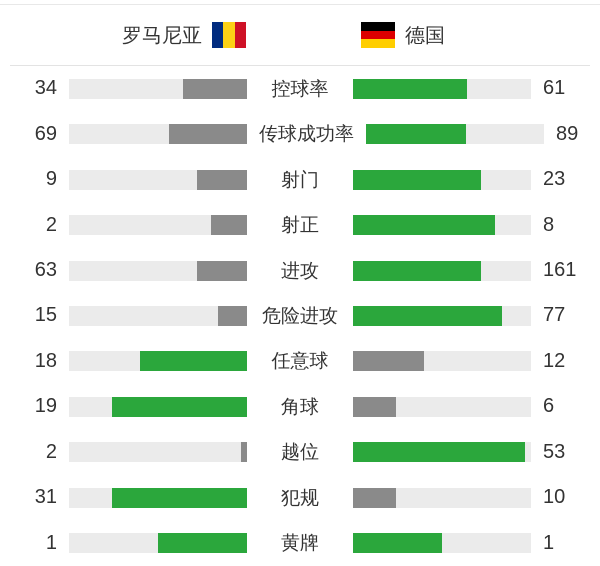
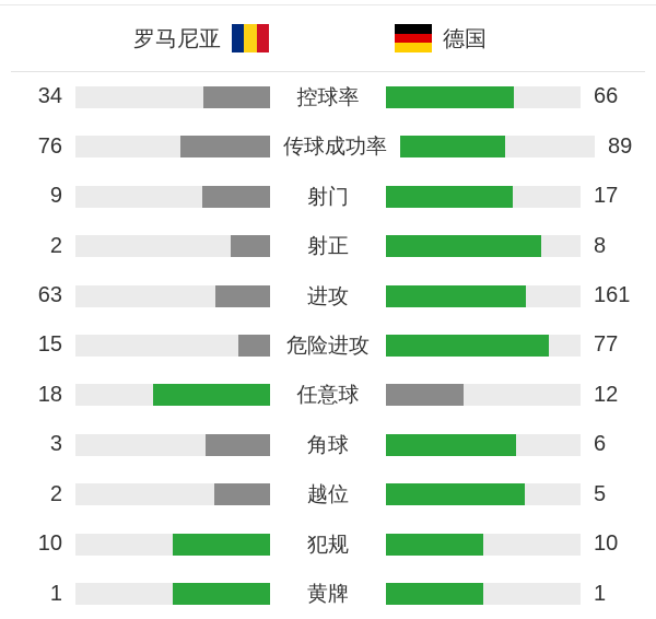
德国/控球率: 61 -> 66
罗马尼亚/传球成功率: 69 -> 76
德国/射门: 23 -> 17
罗马尼亚/角球: 19 -> 3
德国/越位: 53 -> 5
罗马尼亚/犯规: 31 -> 10
